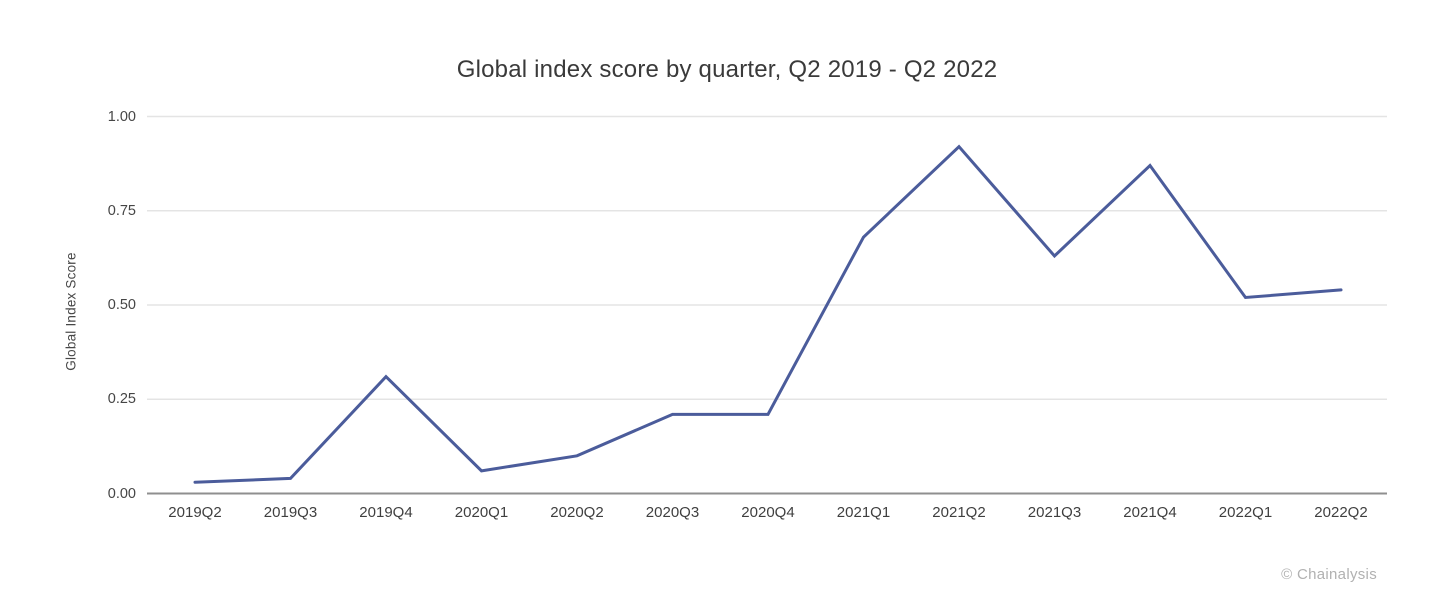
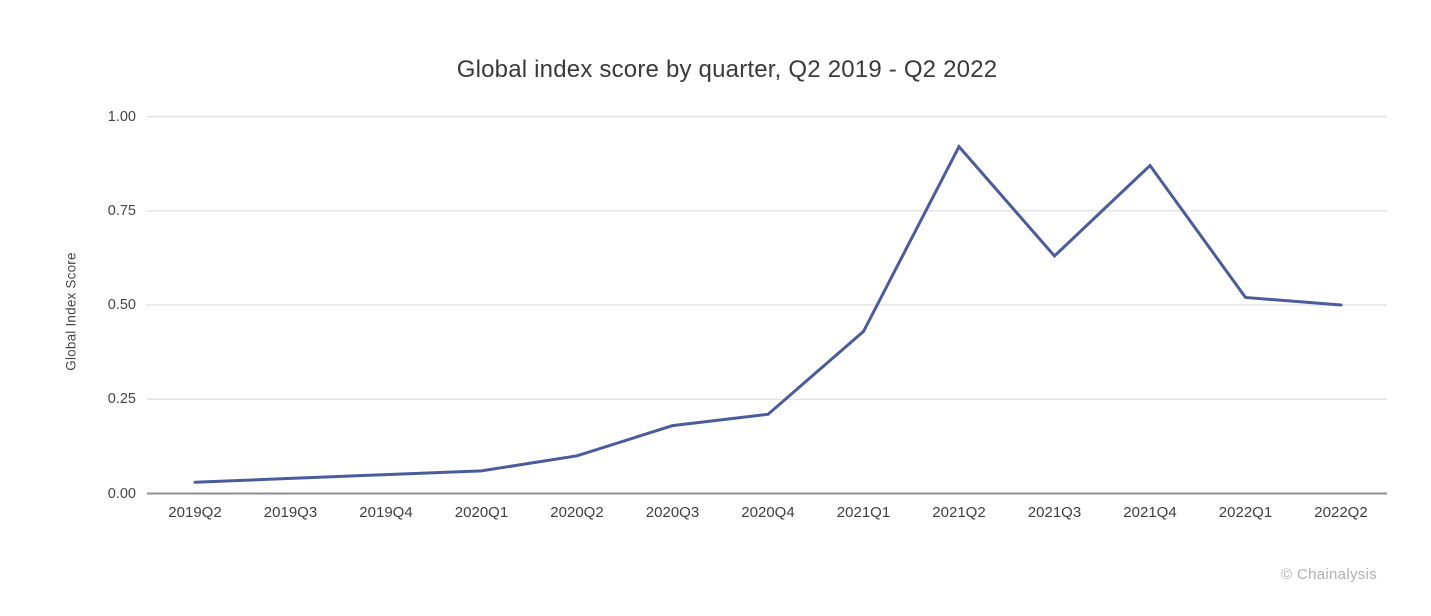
2019Q4: 0.31 -> 0.05
2020Q3: 0.21 -> 0.18
2021Q1: 0.68 -> 0.43
2022Q2: 0.54 -> 0.50
